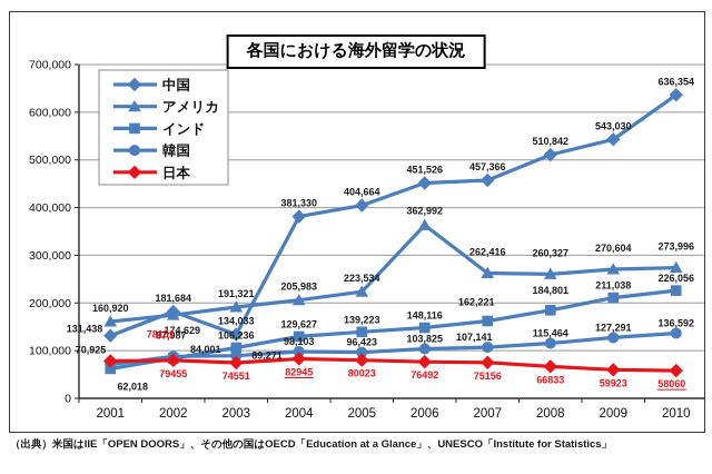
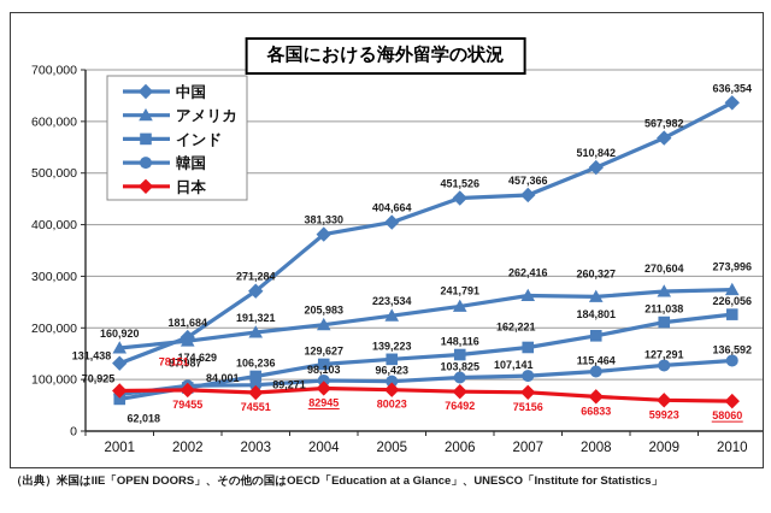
中国/2003: 134,033 -> 271,284
アメリカ/2006: 362,992 -> 241,791
中国/2009: 543,030 -> 567,982
